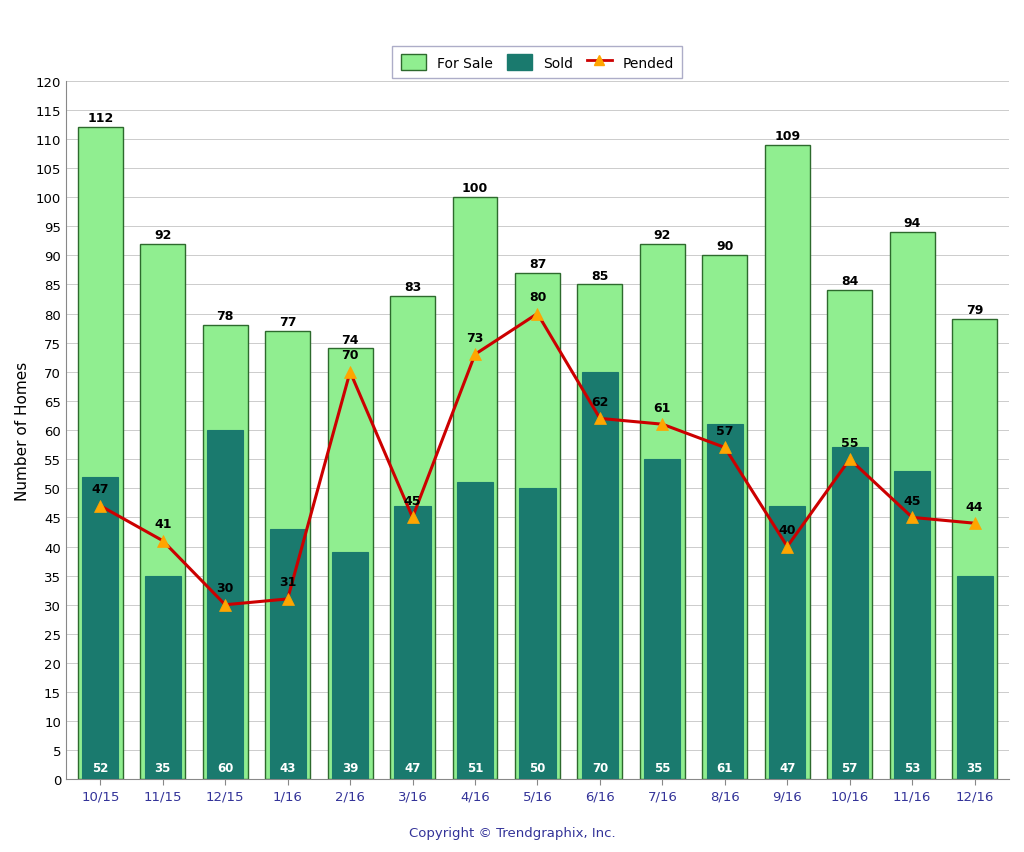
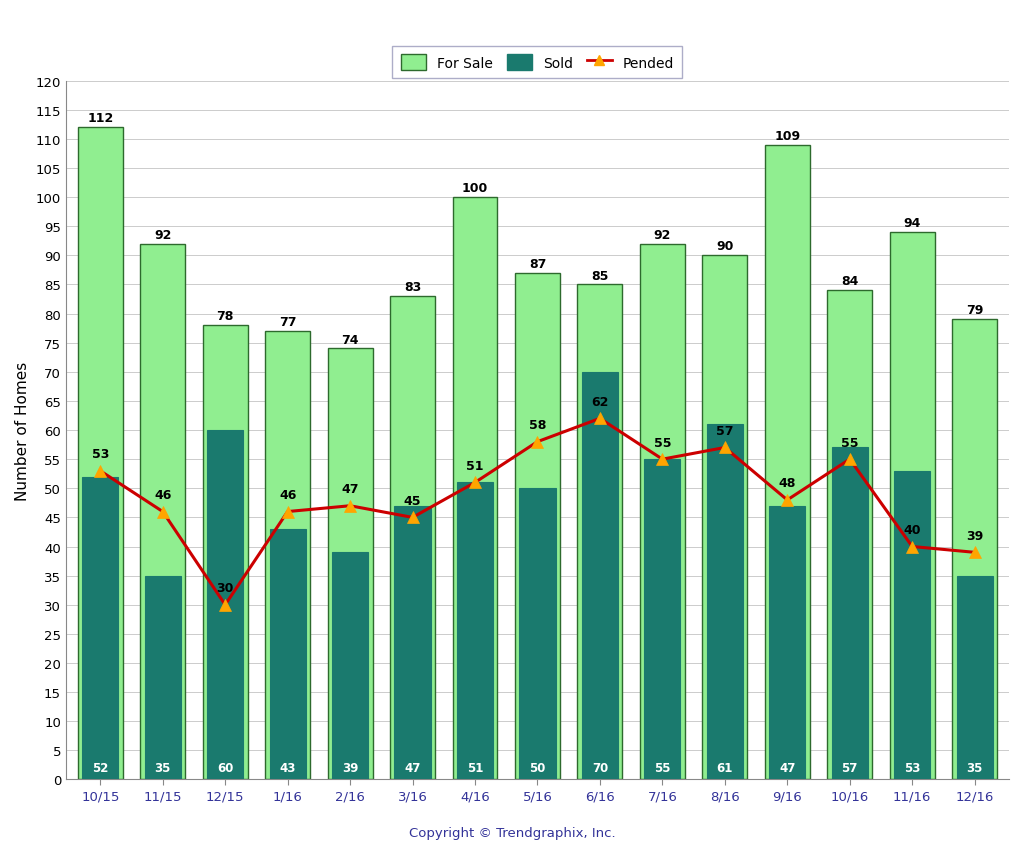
Pended/10/15: 47 -> 53
Pended/11/15: 41 -> 46
Pended/1/16: 31 -> 46
Pended/2/16: 70 -> 47
Pended/4/16: 73 -> 51
Pended/5/16: 80 -> 58
Pended/7/16: 61 -> 55
Pended/9/16: 40 -> 48
Pended/11/16: 45 -> 40
Pended/12/16: 44 -> 39
